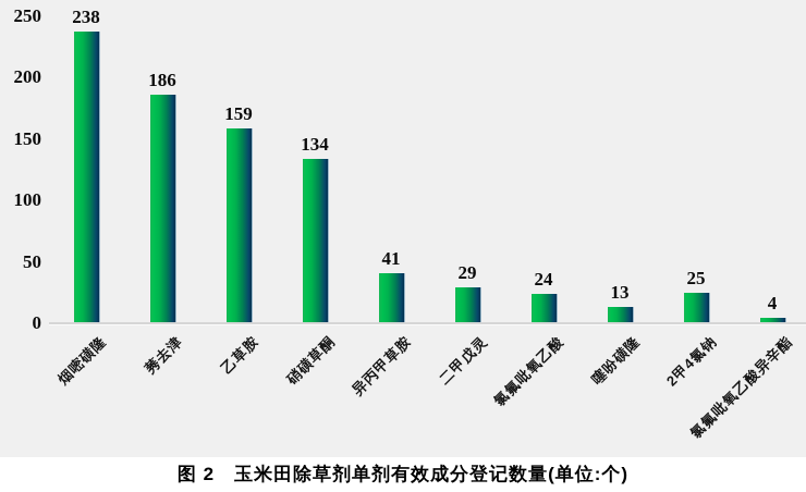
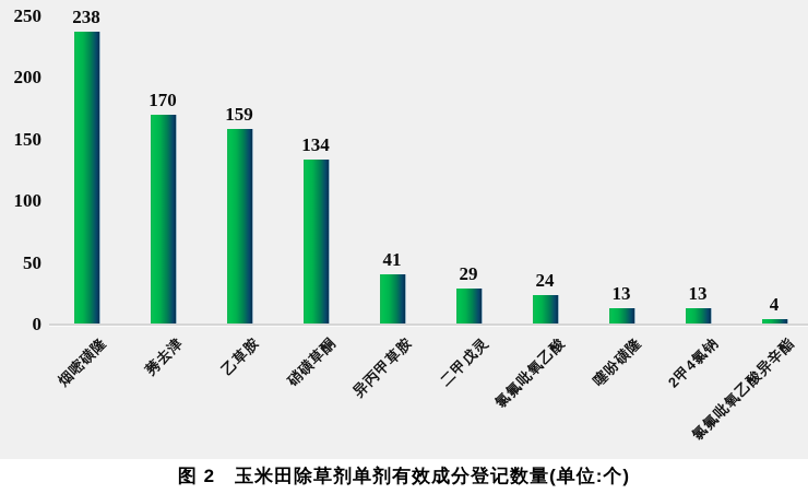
莠去津: 186 -> 170
2甲4氯钠: 25 -> 13
